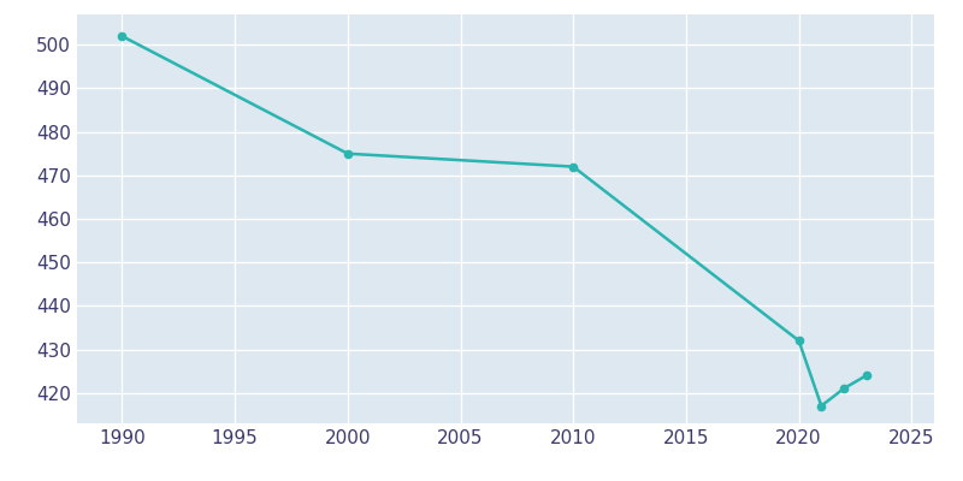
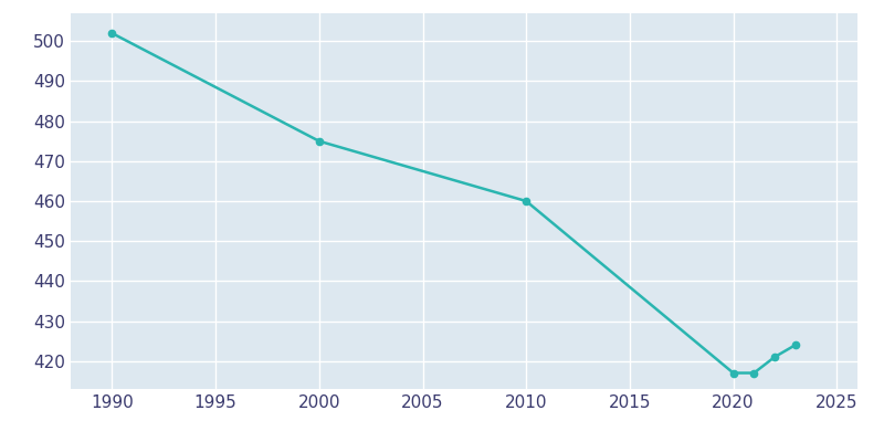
2010: 472 -> 460
2020: 432 -> 417
